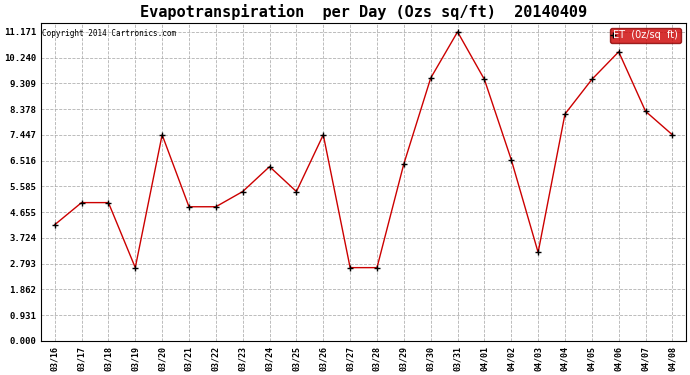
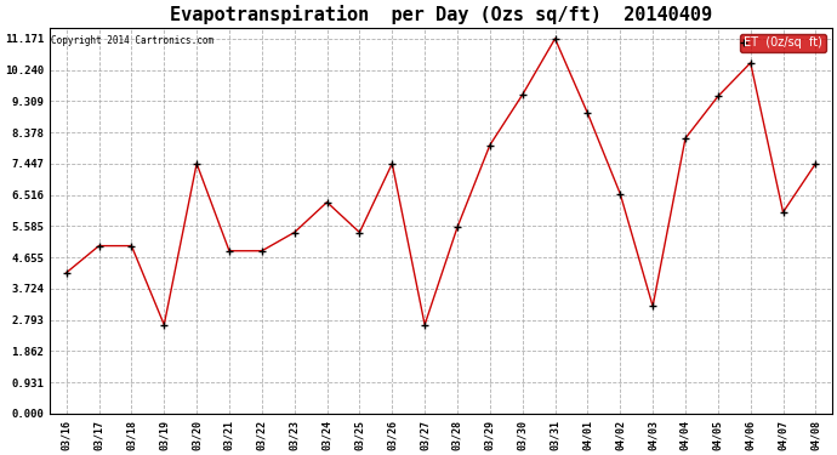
03/28: 2.65 -> 5.55
03/29: 6.40 -> 8.00
04/01: 9.45 -> 8.95
04/07: 8.30 -> 6.00
